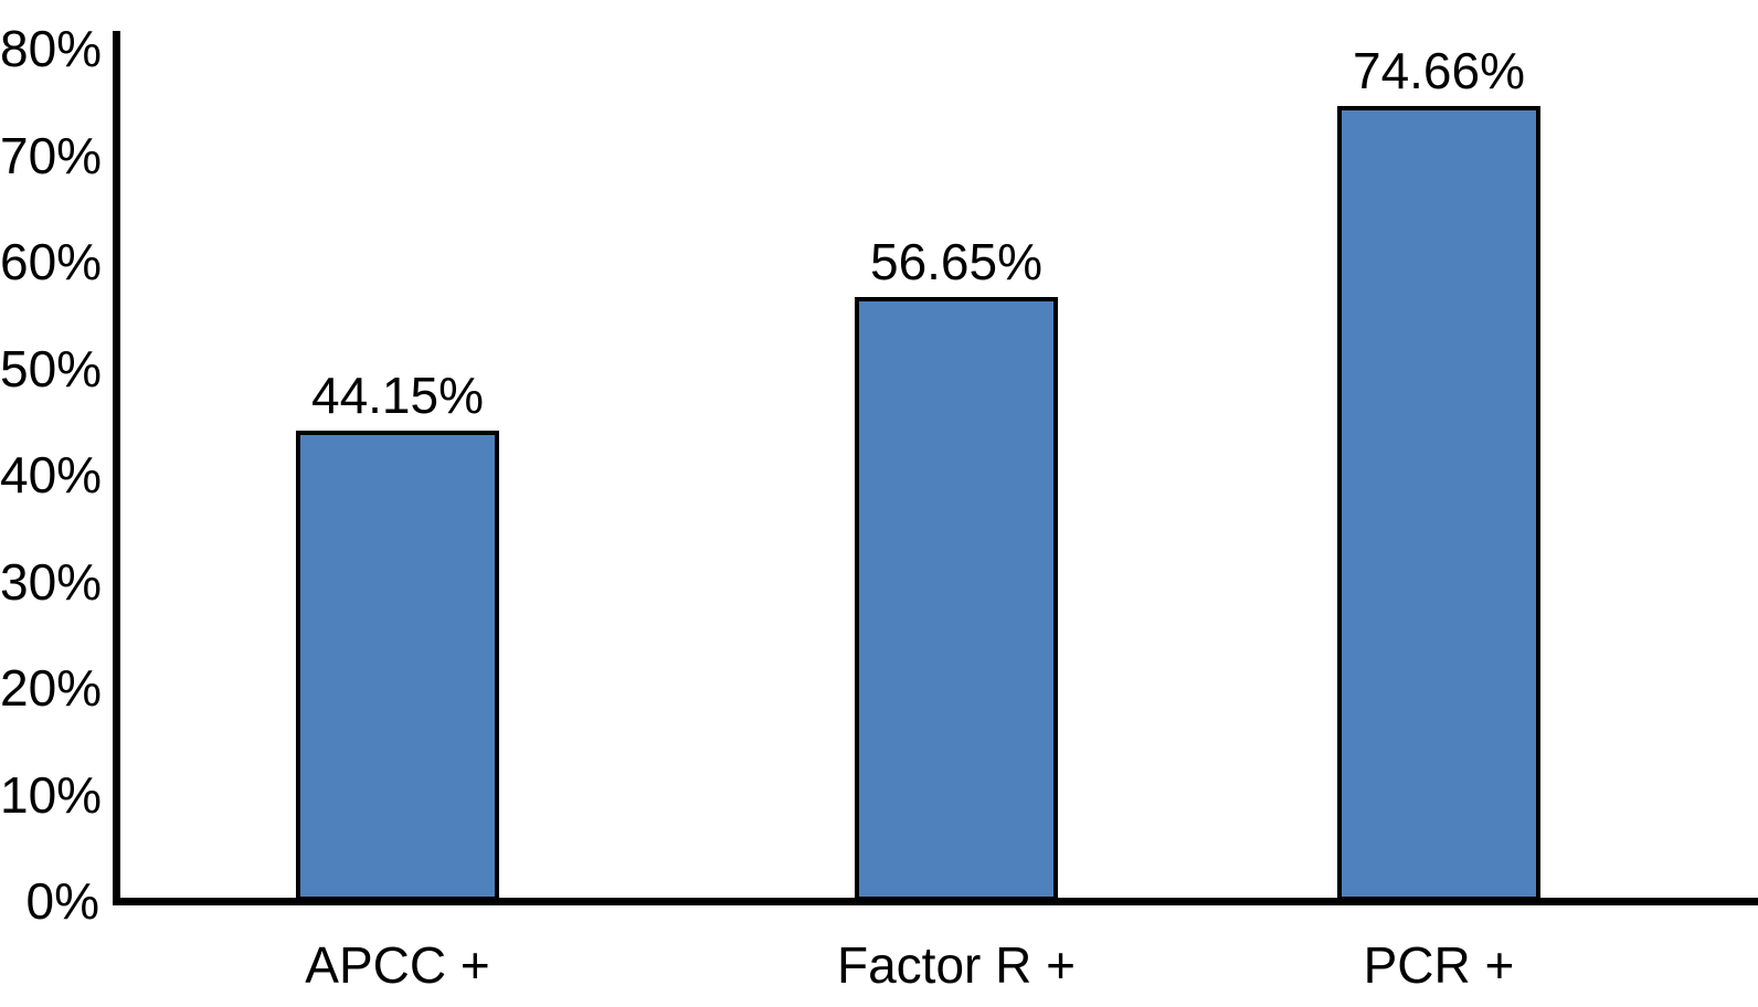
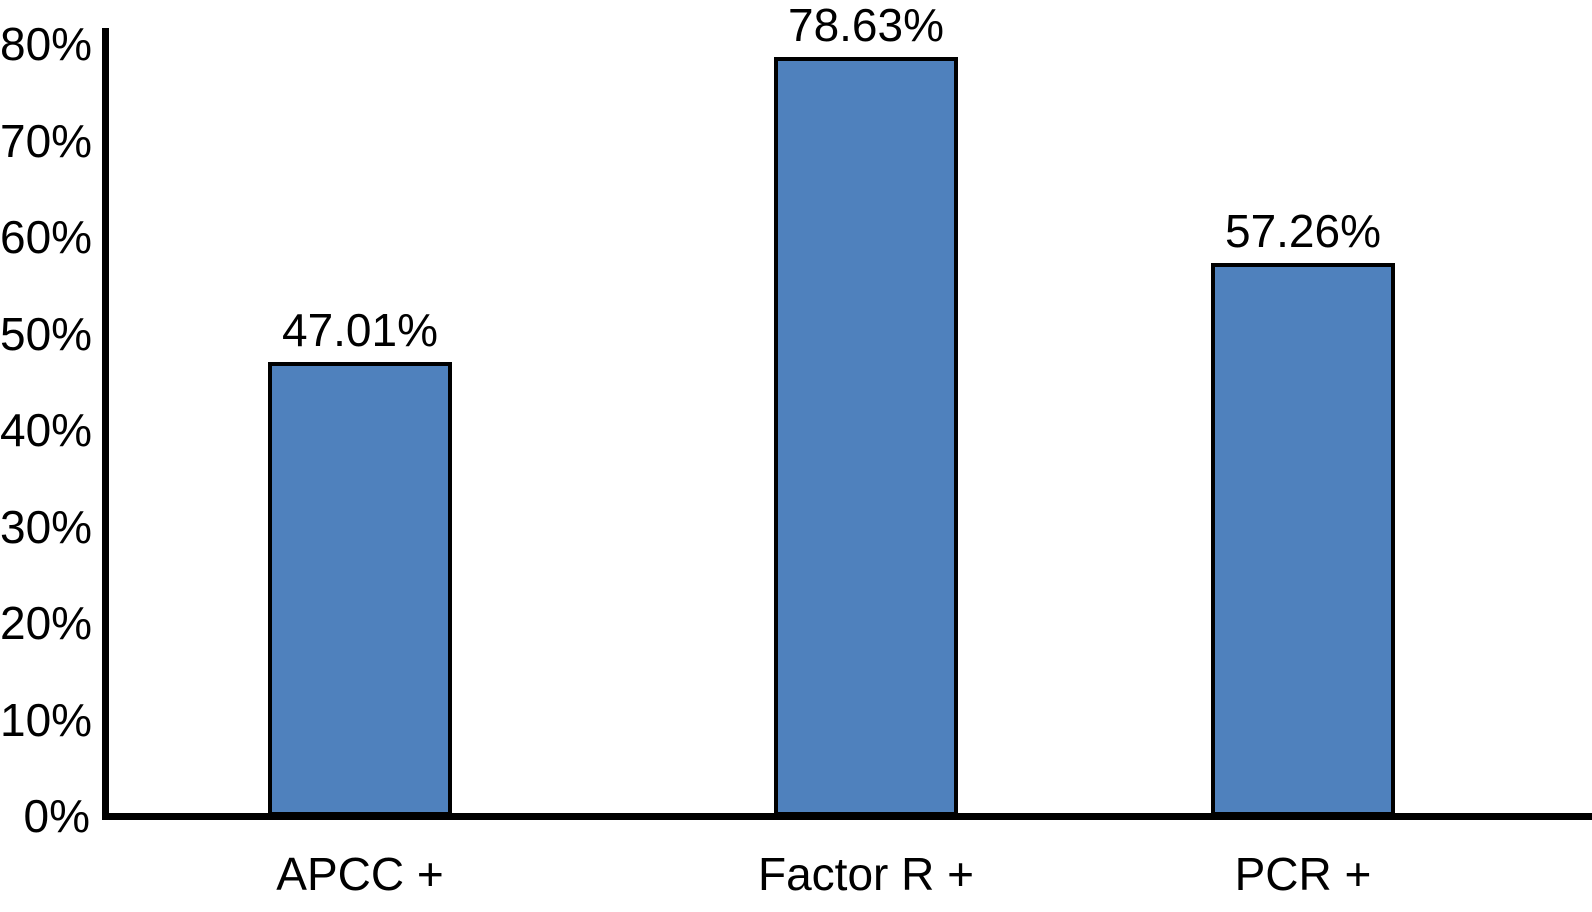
APCC +: 44.15% -> 47.01%
Factor R +: 56.65% -> 78.63%
PCR +: 74.66% -> 57.26%
